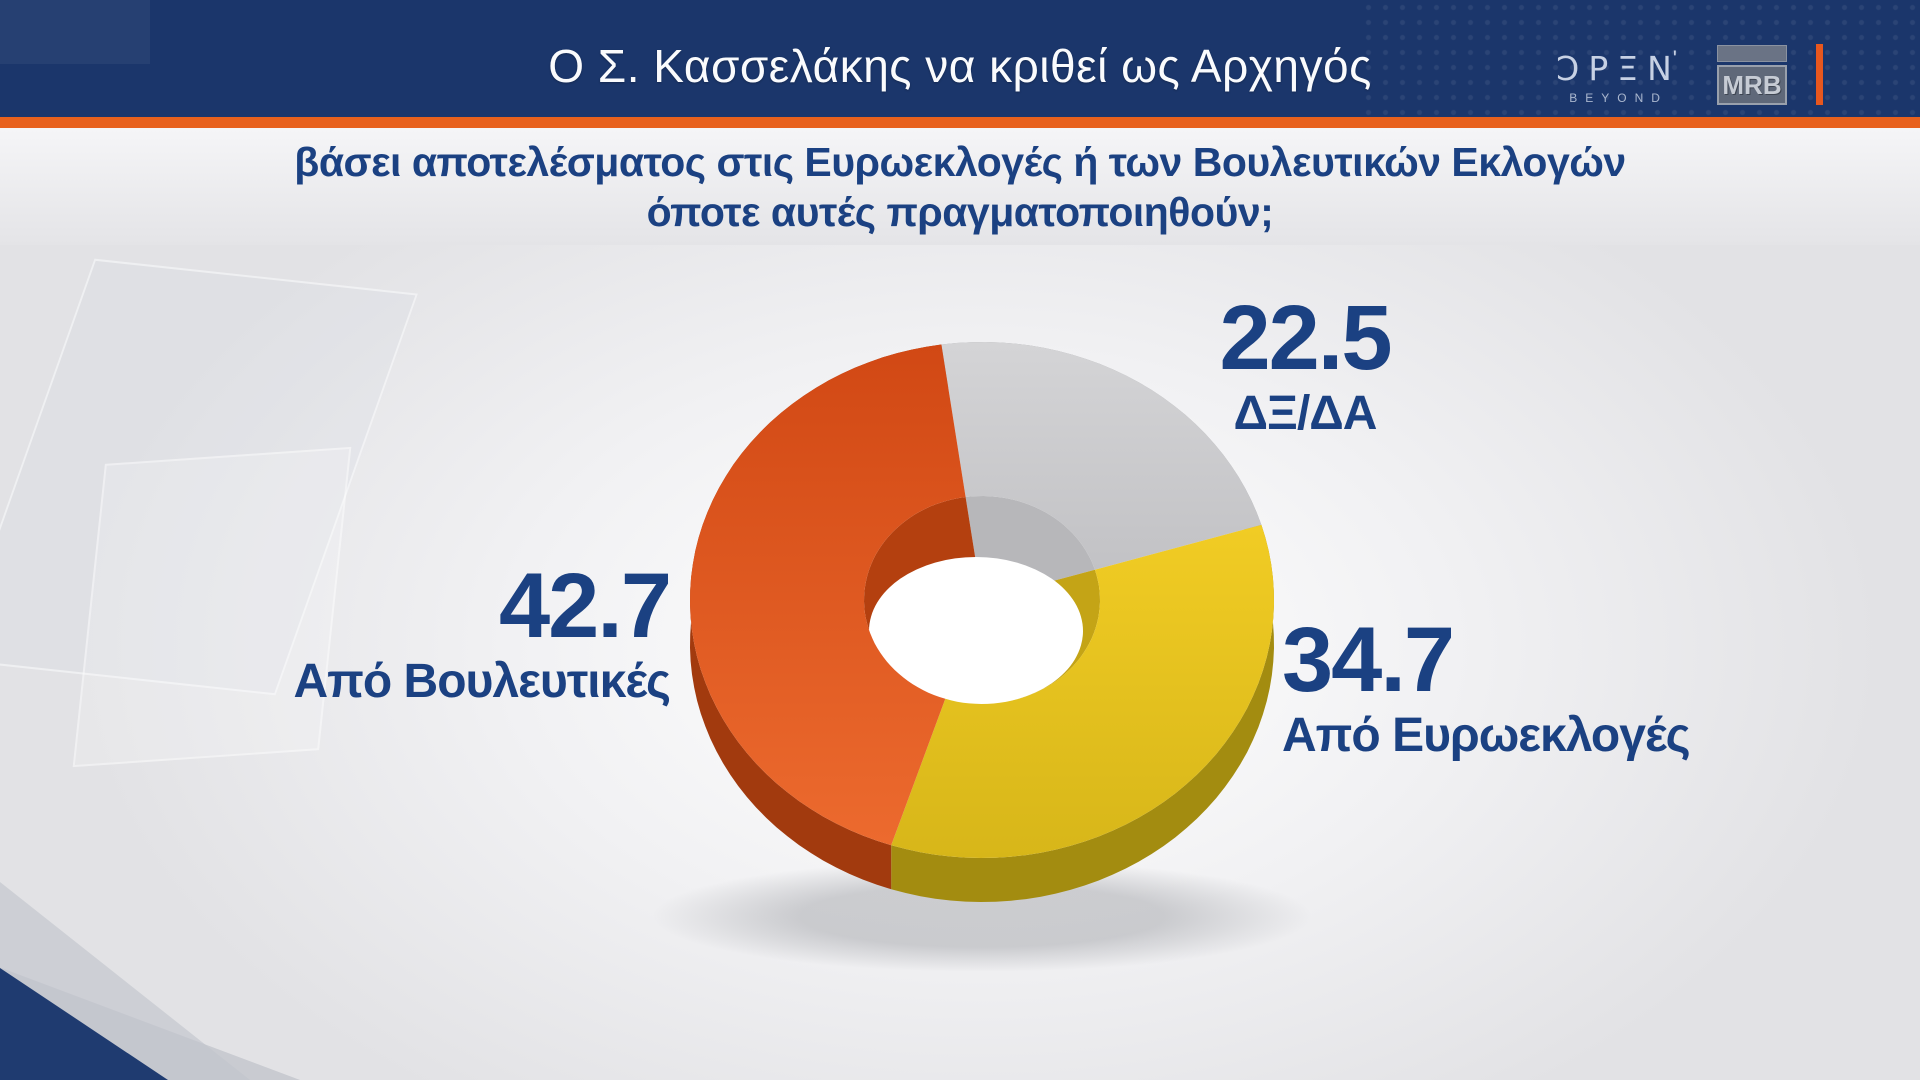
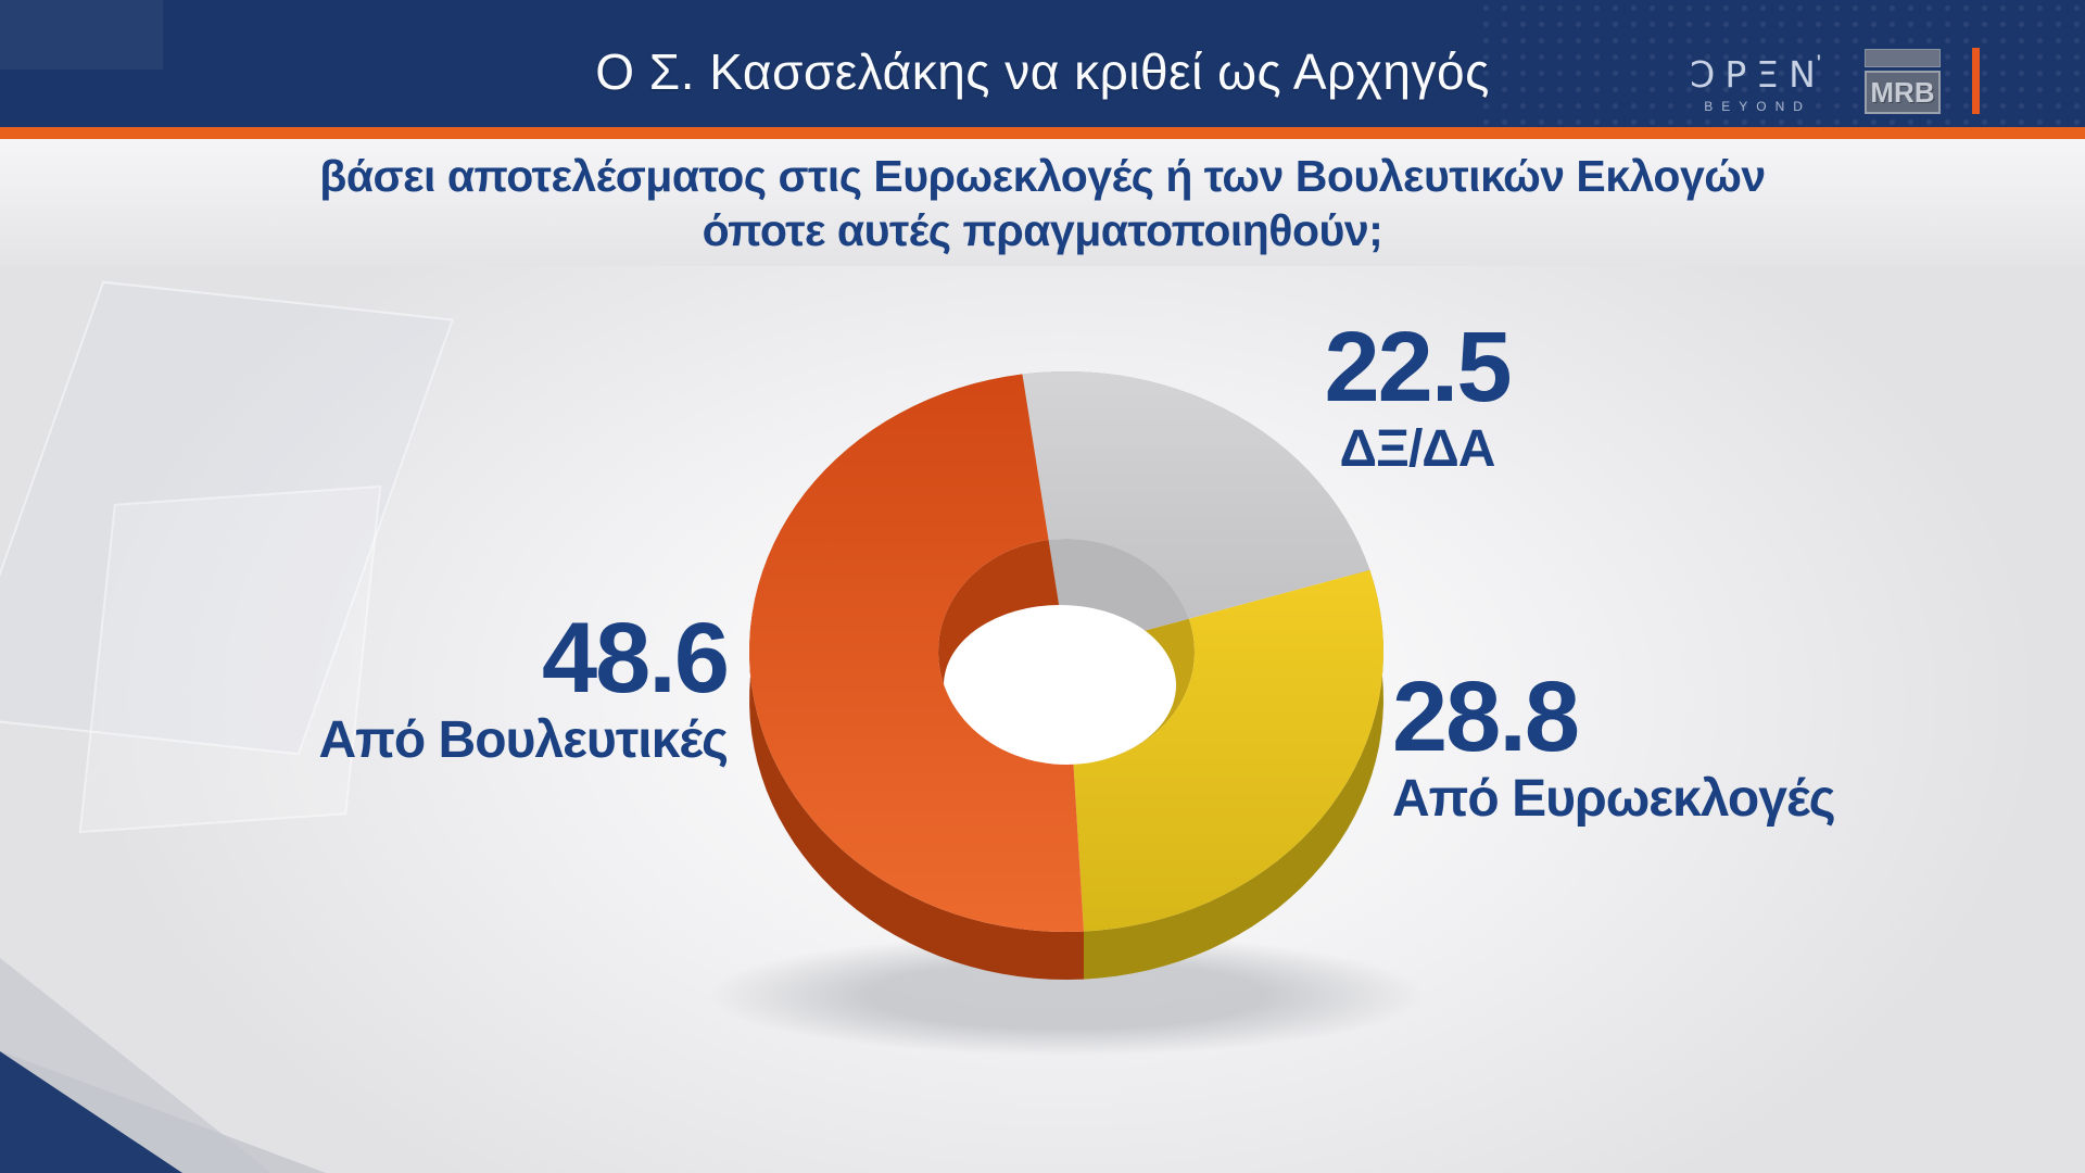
Από Ευρωεκλογές: 34.7 -> 28.8
Από Βουλευτικές: 42.7 -> 48.6
